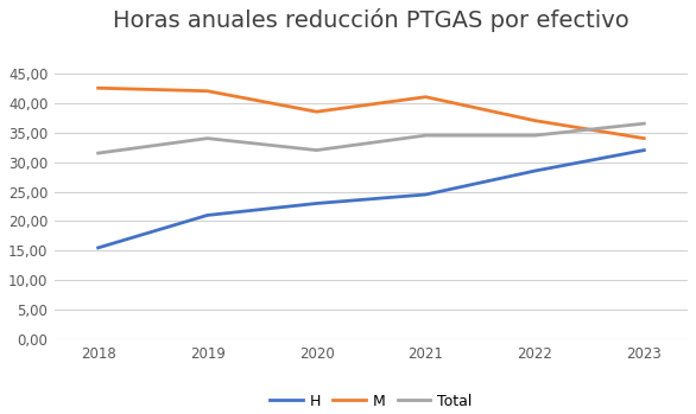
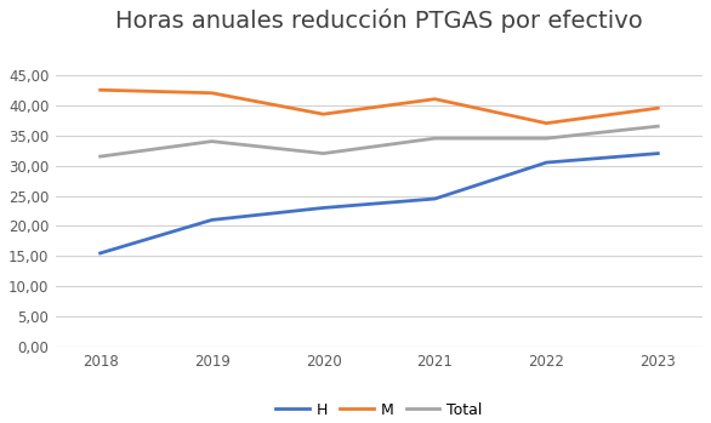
H/2022: 28,5 -> 30,5
M/2023: 34,0 -> 39,5
